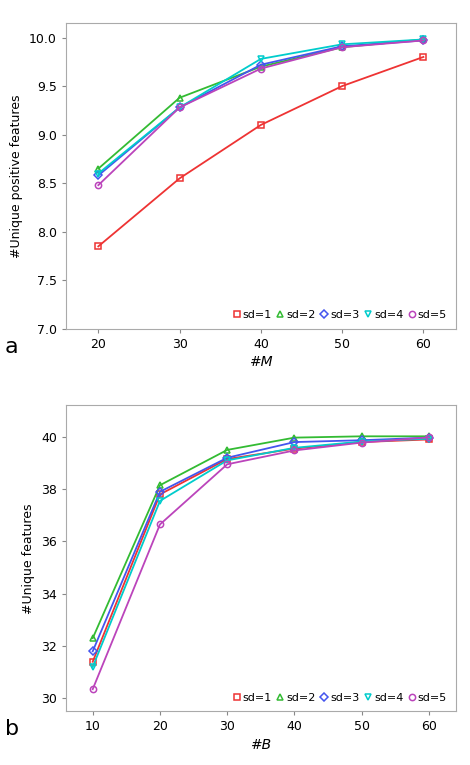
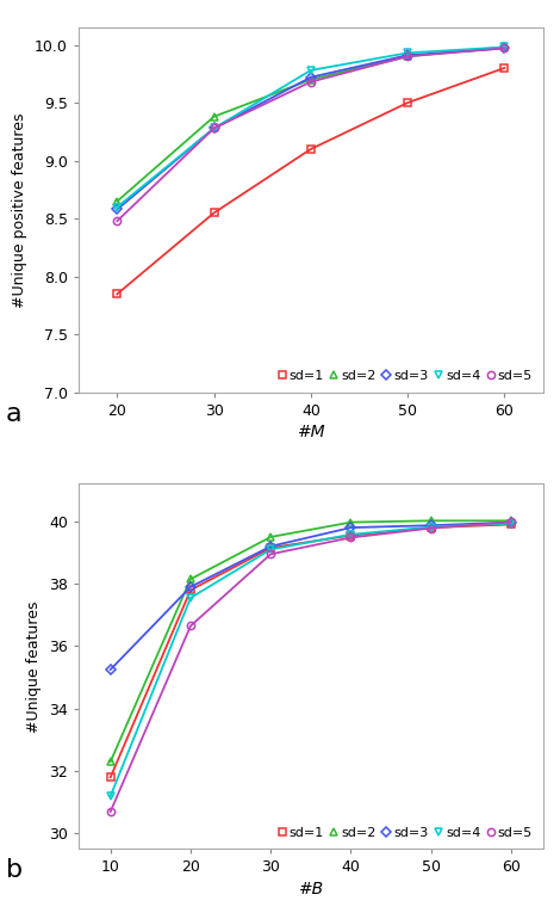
sd=1/10: 31.40 -> 31.80
sd=3/10: 31.80 -> 35.25
sd=5/10: 30.35 -> 30.70
